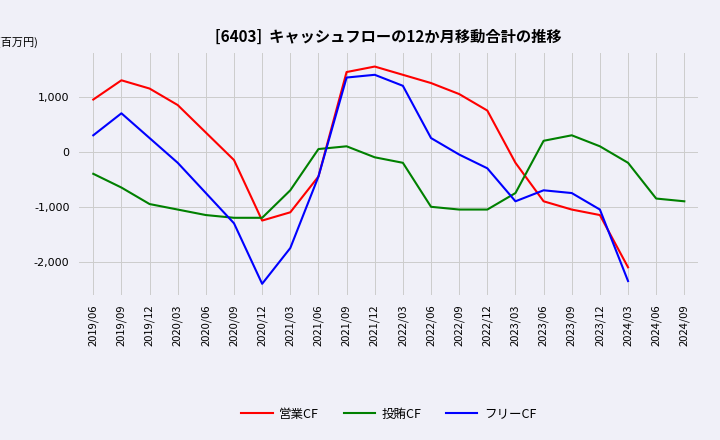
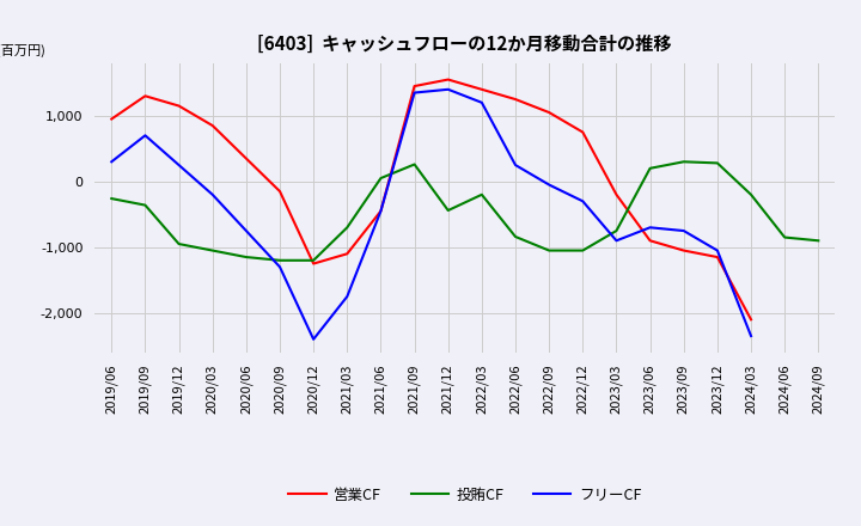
投賄CF/2019/06: -400 -> -260
投賄CF/2019/09: -650 -> -360
投賄CF/2021/09: 100 -> 260
投賄CF/2021/12: -100 -> -440
投賄CF/2022/06: -1,000 -> -840
投賄CF/2023/12: 100 -> 280
